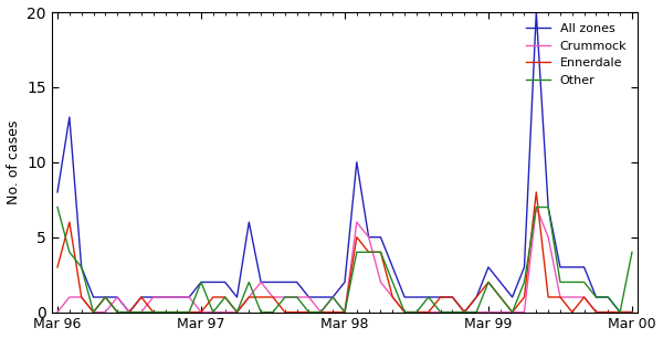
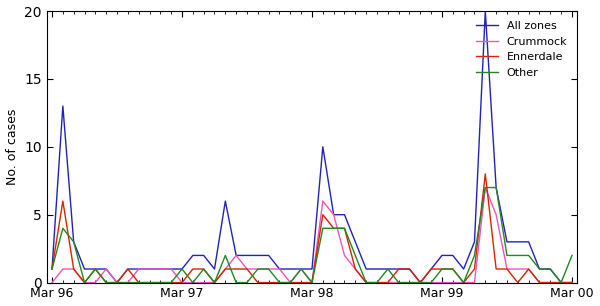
All zones/Mar 96: 8 -> 1
Ennerdale/Mar 96: 3 -> 1
Other/Mar 96: 7 -> 1
All zones/Mar 97: 2 -> 1
Other/Mar 97: 2 -> 1
All zones/Mar 98: 2 -> 1
All zones/Mar 99: 3 -> 2
Ennerdale/Mar 99: 2 -> 1
Other/Mar 99: 2 -> 1
Other/Mar 00: 4 -> 2
